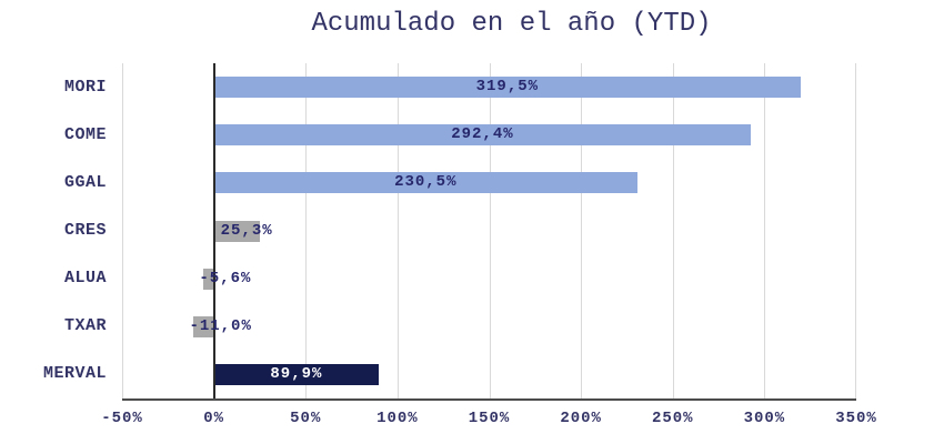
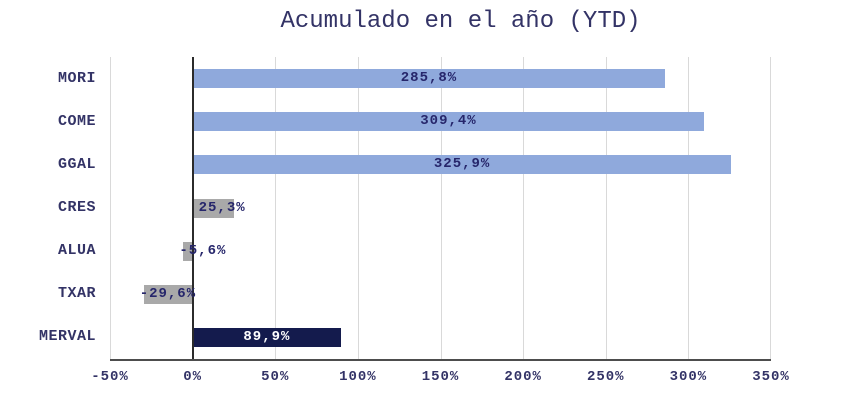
MORI: 319,5% -> 285,8%
COME: 292,4% -> 309,4%
GGAL: 230,5% -> 325,9%
TXAR: -11,0% -> -29,6%
